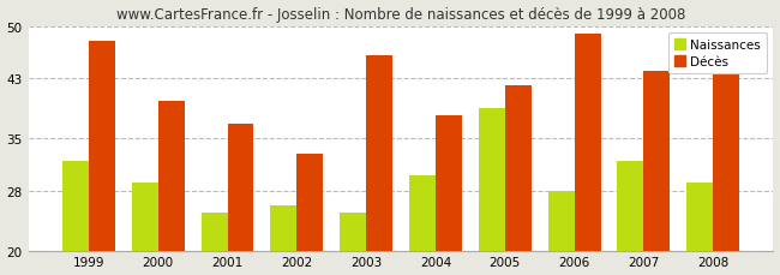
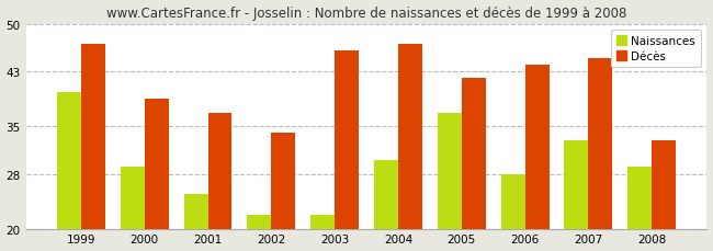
Naissances/1999: 32 -> 40
Décès/1999: 48 -> 47
Décès/2000: 40 -> 39
Naissances/2002: 26 -> 22
Décès/2002: 33 -> 34
Naissances/2003: 25 -> 22
Décès/2004: 38 -> 47
Naissances/2005: 39 -> 37
Décès/2006: 49 -> 44
Naissances/2007: 32 -> 33
Décès/2007: 44 -> 45
Décès/2008: 44 -> 33
